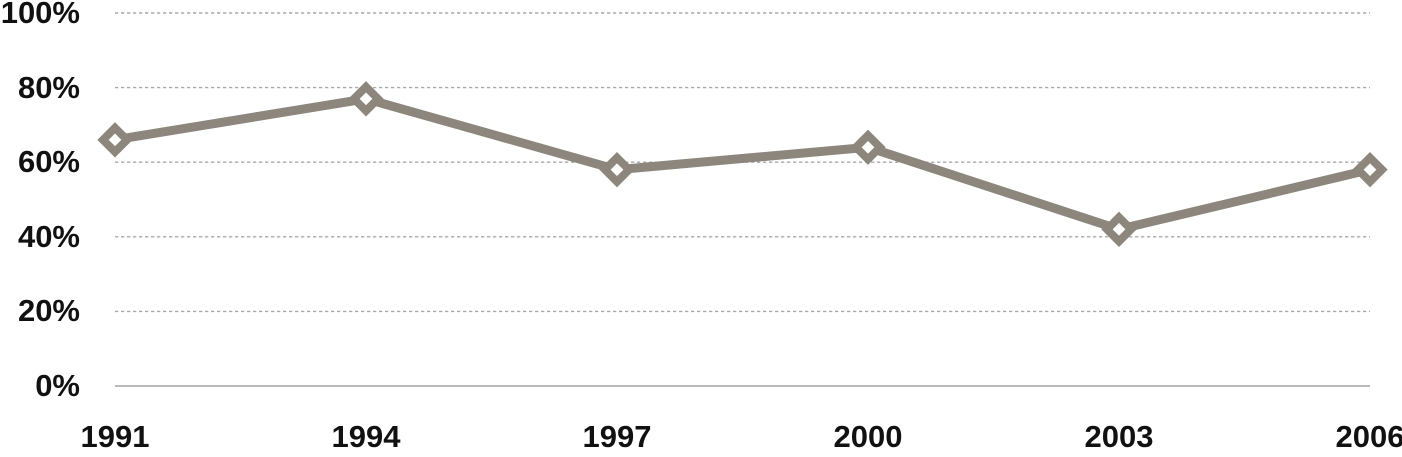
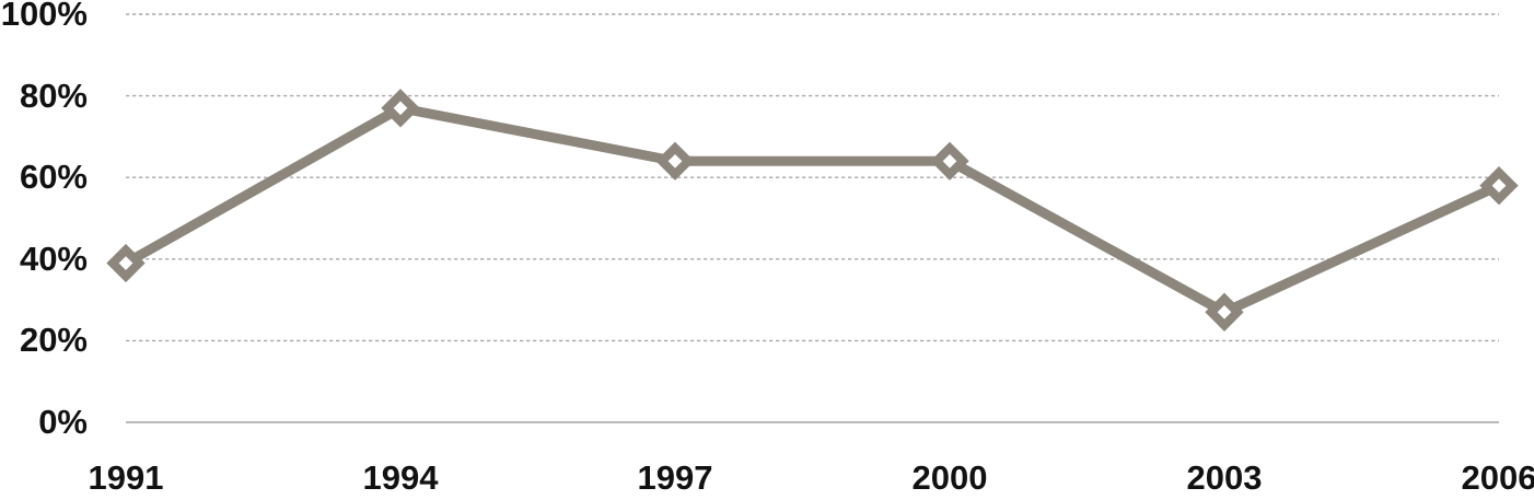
1991: 66% -> 39%
1997: 58% -> 64%
2003: 42% -> 27%
